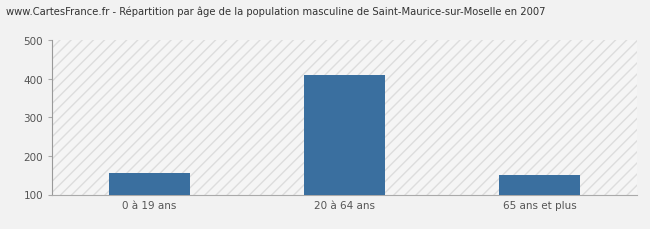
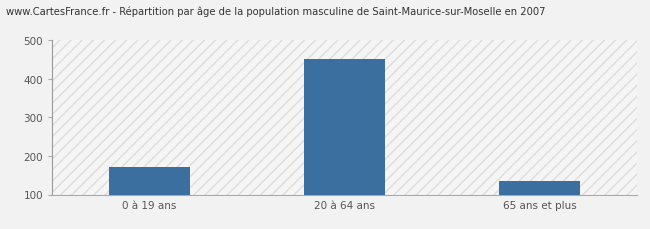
0 à 19 ans: 155 -> 172
20 à 64 ans: 410 -> 452
65 ans et plus: 150 -> 136
